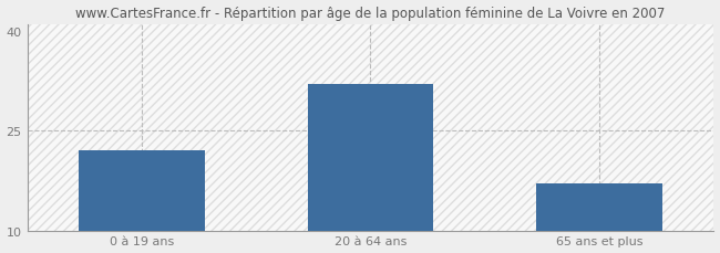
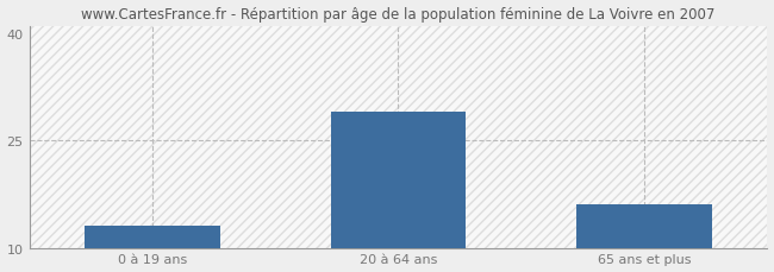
0 à 19 ans: 22 -> 13
20 à 64 ans: 32 -> 29
65 ans et plus: 17 -> 16
